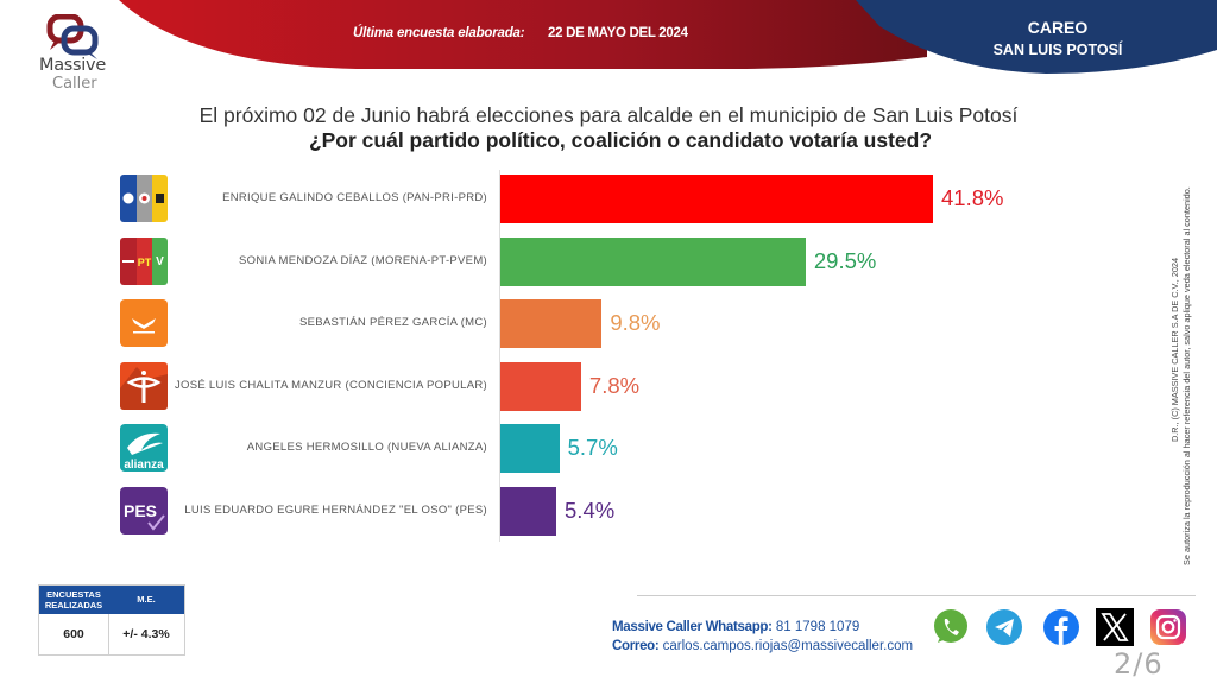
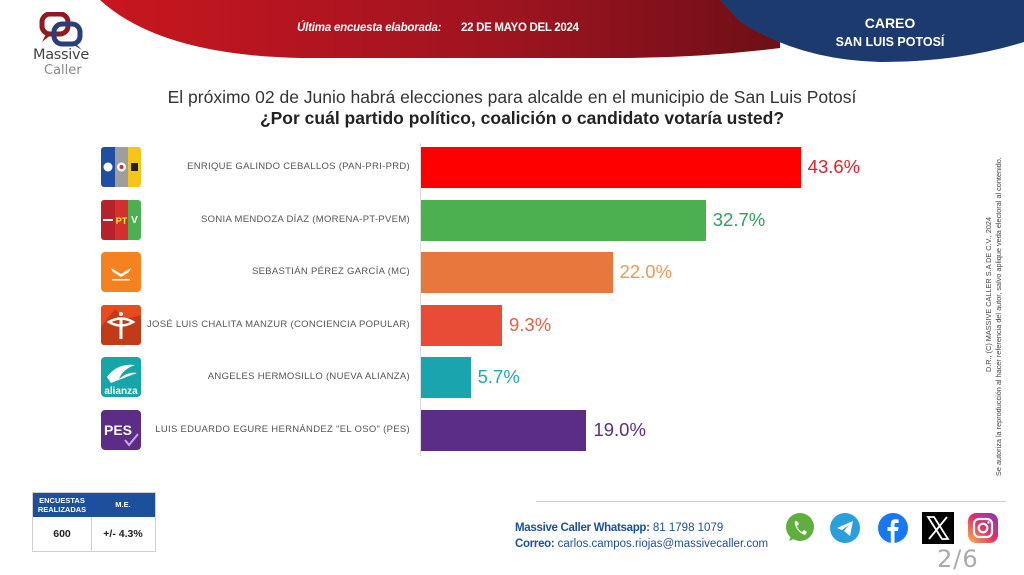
ENRIQUE GALINDO CEBALLOS (PAN-PRI-PRD): 41.8% -> 43.6%
SONIA MENDOZA DÍAZ (MORENA-PT-PVEM): 29.5% -> 32.7%
SEBASTIÁN PÉREZ GARCÍA (MC): 9.8% -> 22.0%
JOSÉ LUIS CHALITA MANZUR (CONCIENCIA POPULAR): 7.8% -> 9.3%
LUIS EDUARDO EGURE HERNÁNDEZ "EL OSO" (PES): 5.4% -> 19.0%
